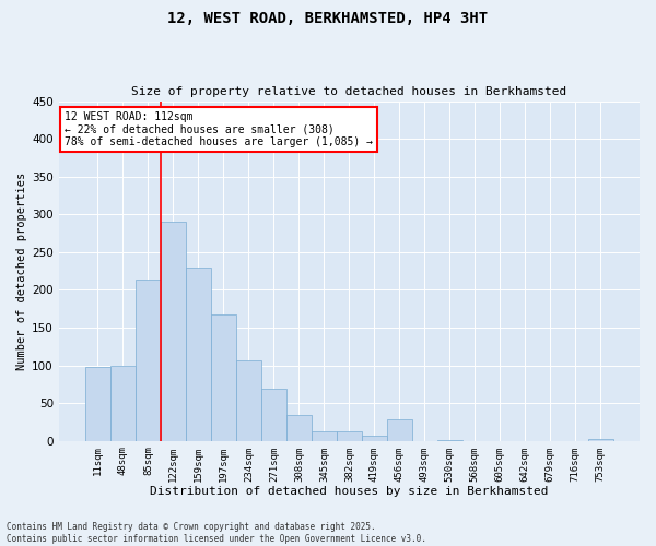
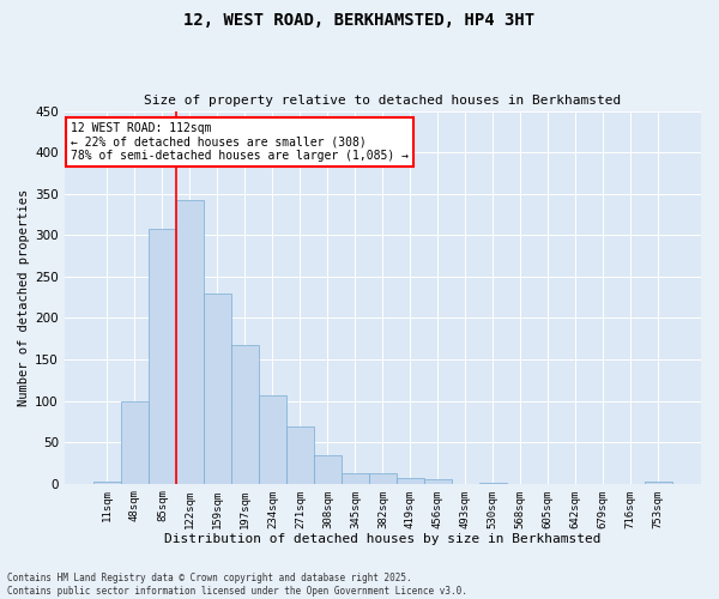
11sqm: 98 -> 3
85sqm: 214 -> 307
122sqm: 290 -> 342
456sqm: 28 -> 5
